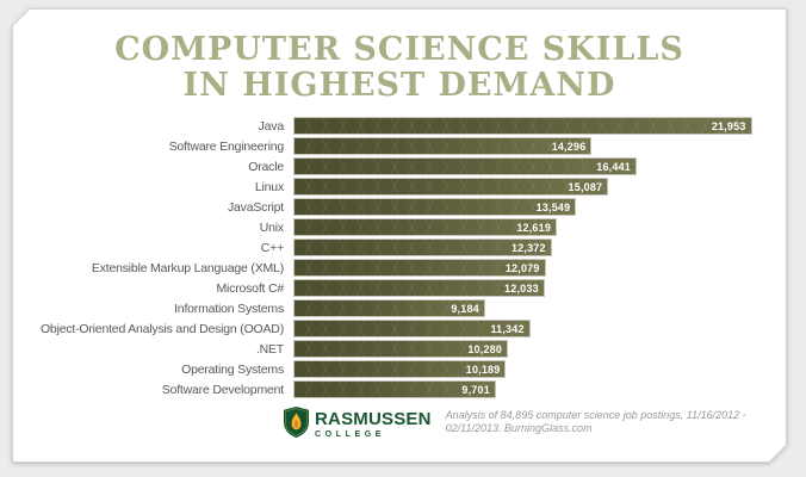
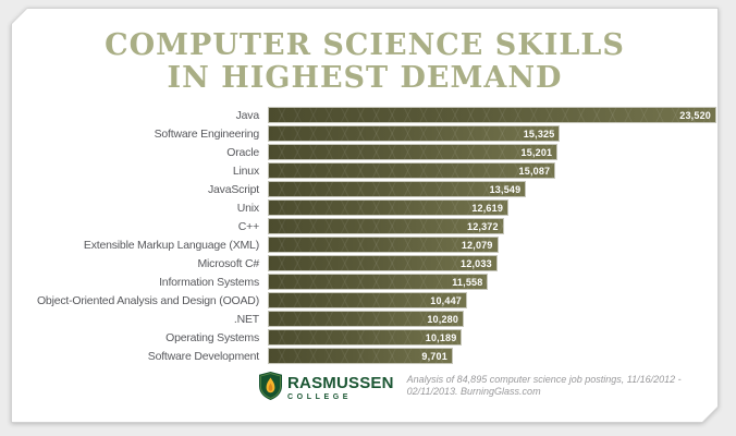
Java: 21,953 -> 23,520
Software Engineering: 14,296 -> 15,325
Oracle: 16,441 -> 15,201
Information Systems: 9,184 -> 11,558
Object-Oriented Analysis and Design (OOAD): 11,342 -> 10,447
